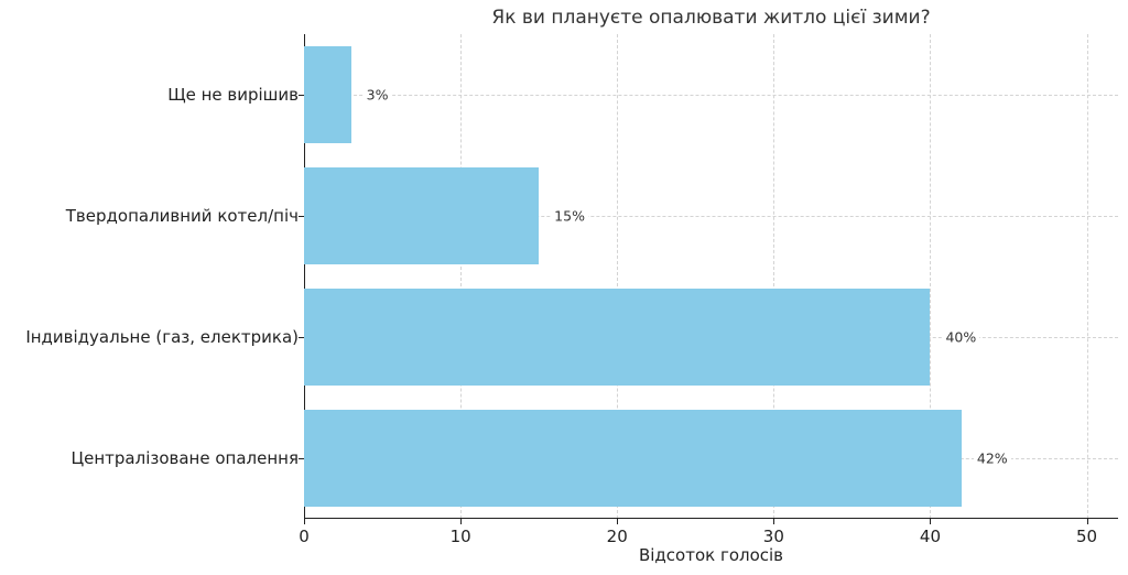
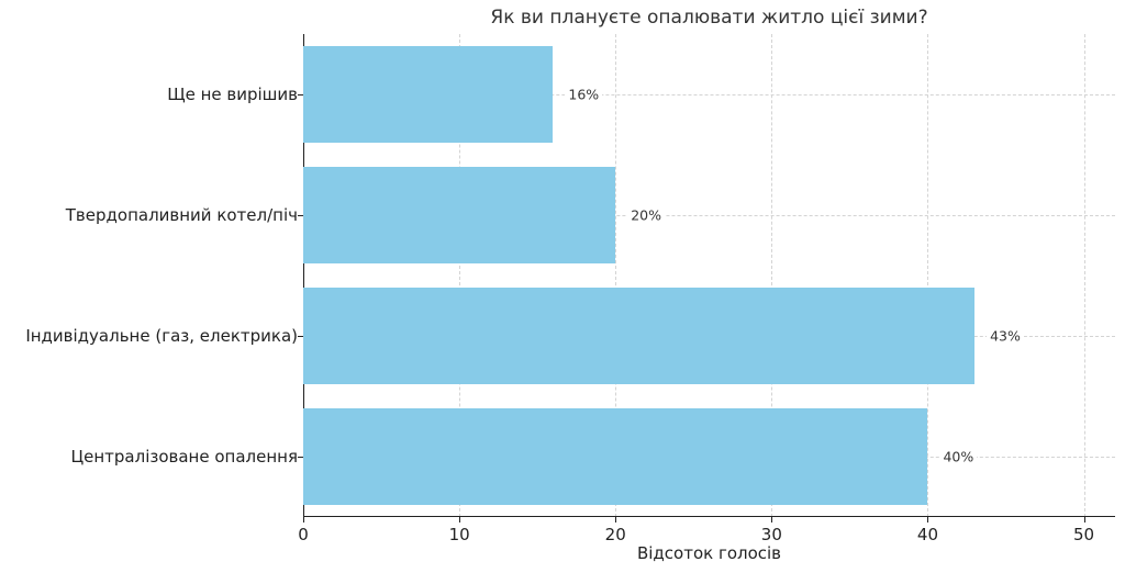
Ще не вирішив: 3% -> 16%
Твердопаливний котел/піч: 15% -> 20%
Індивідуальне (газ, електрика): 40% -> 43%
Централізоване опалення: 42% -> 40%
